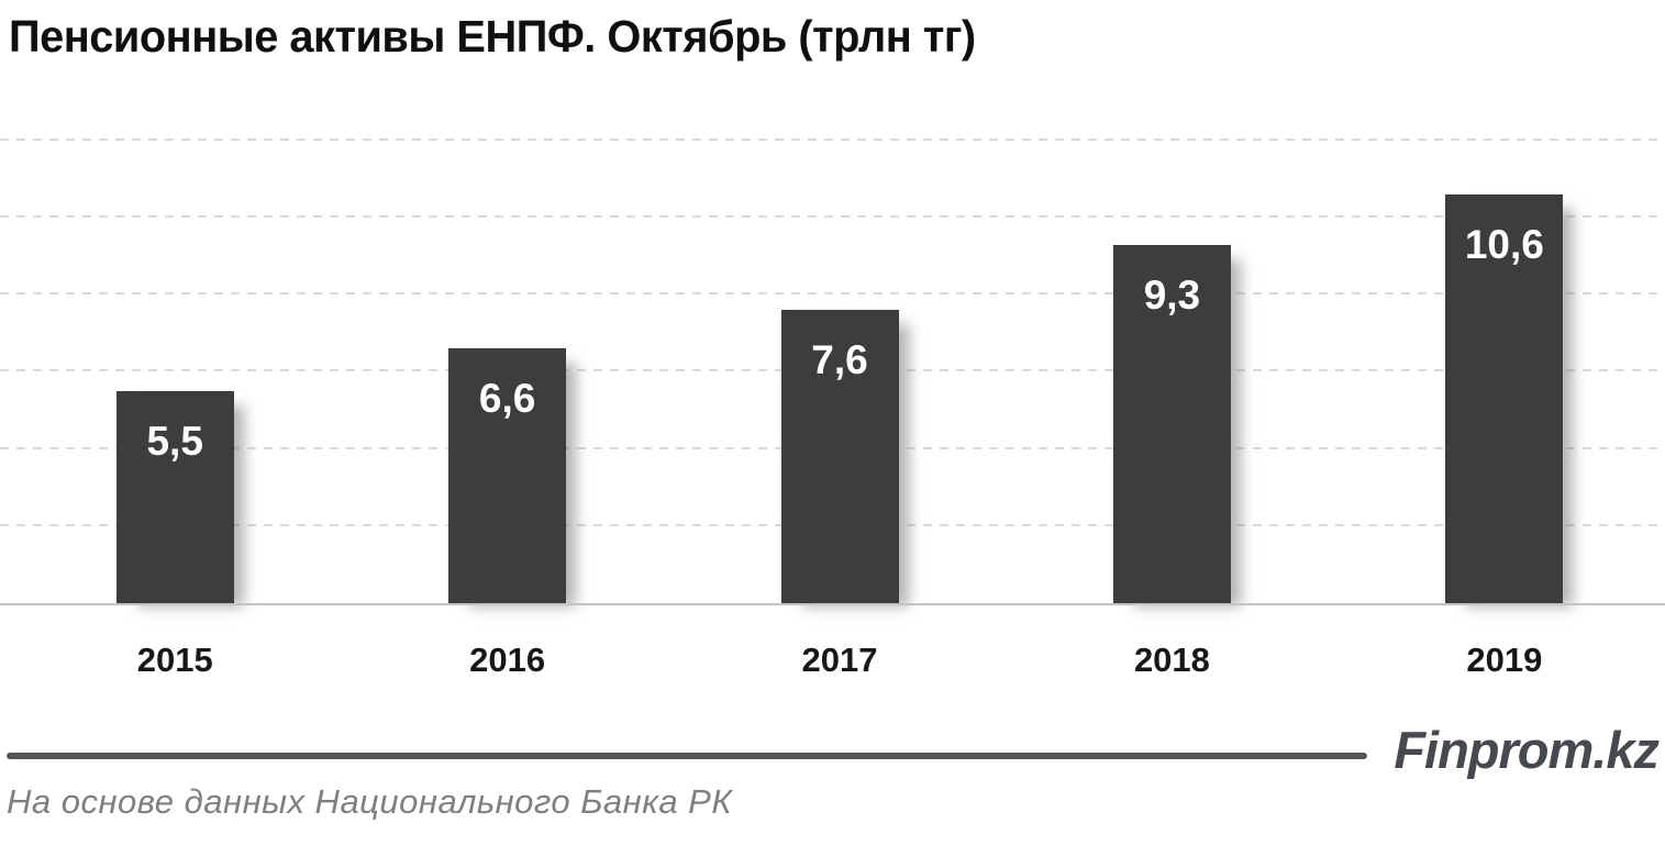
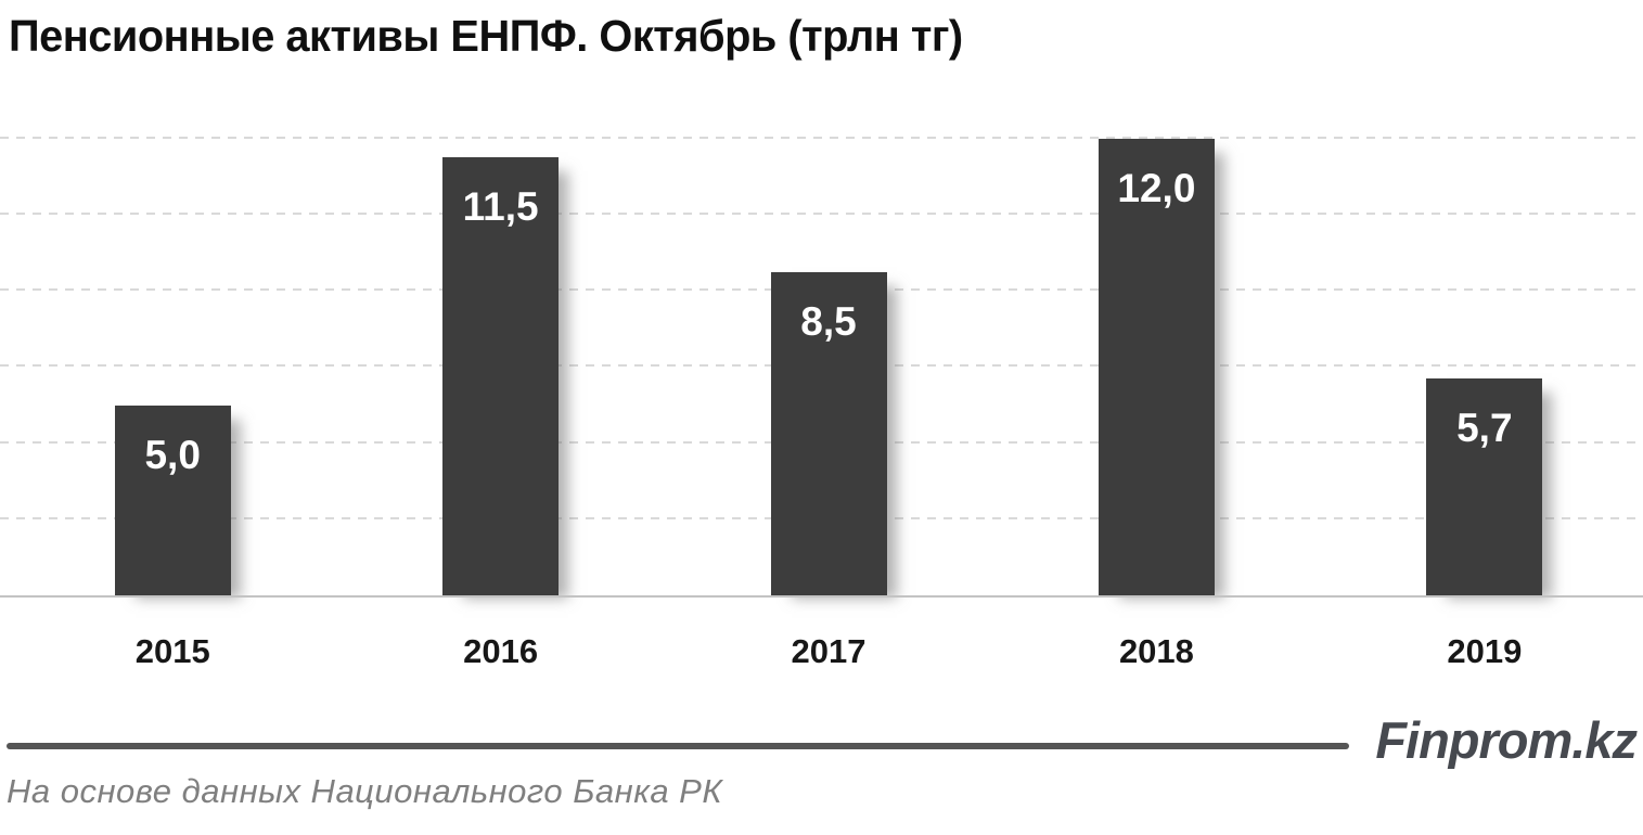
2015: 5,5 -> 5,0
2016: 6,6 -> 11,5
2017: 7,6 -> 8,5
2018: 9,3 -> 12,0
2019: 10,6 -> 5,7
